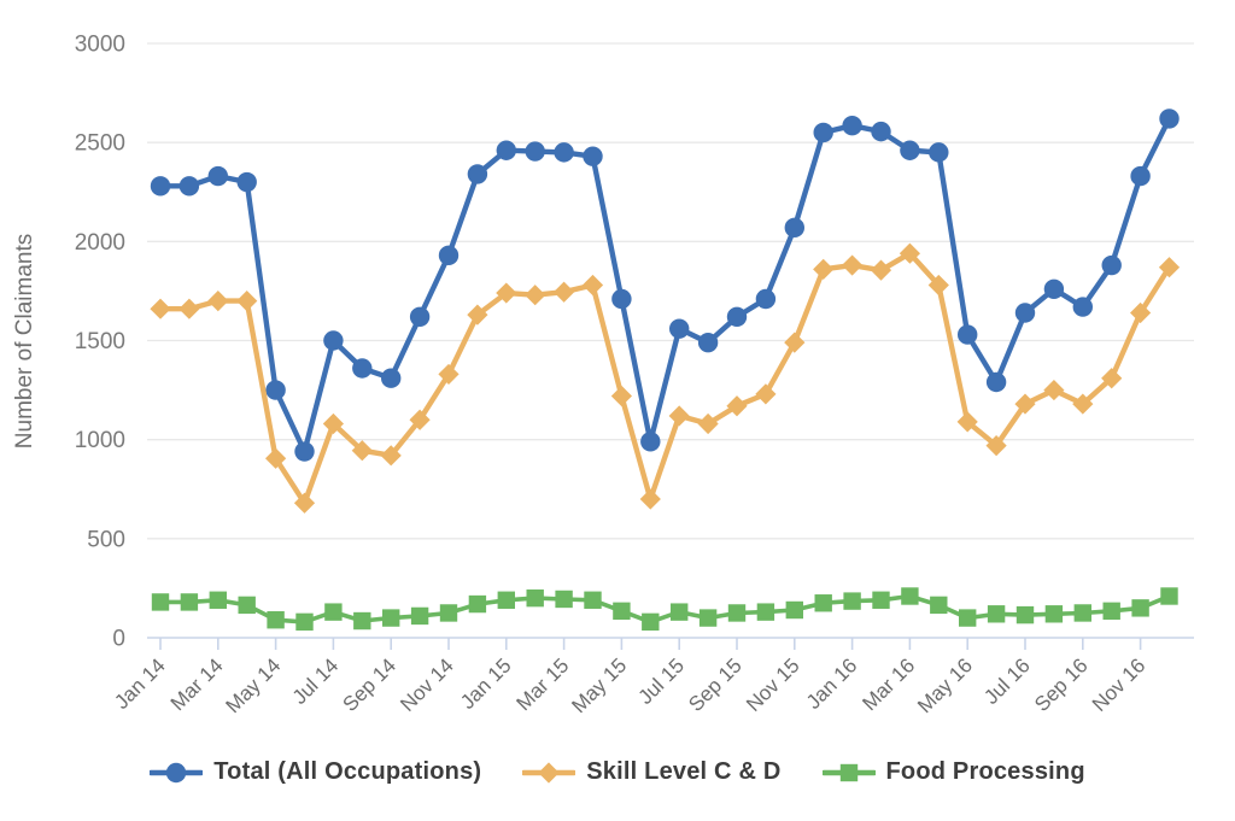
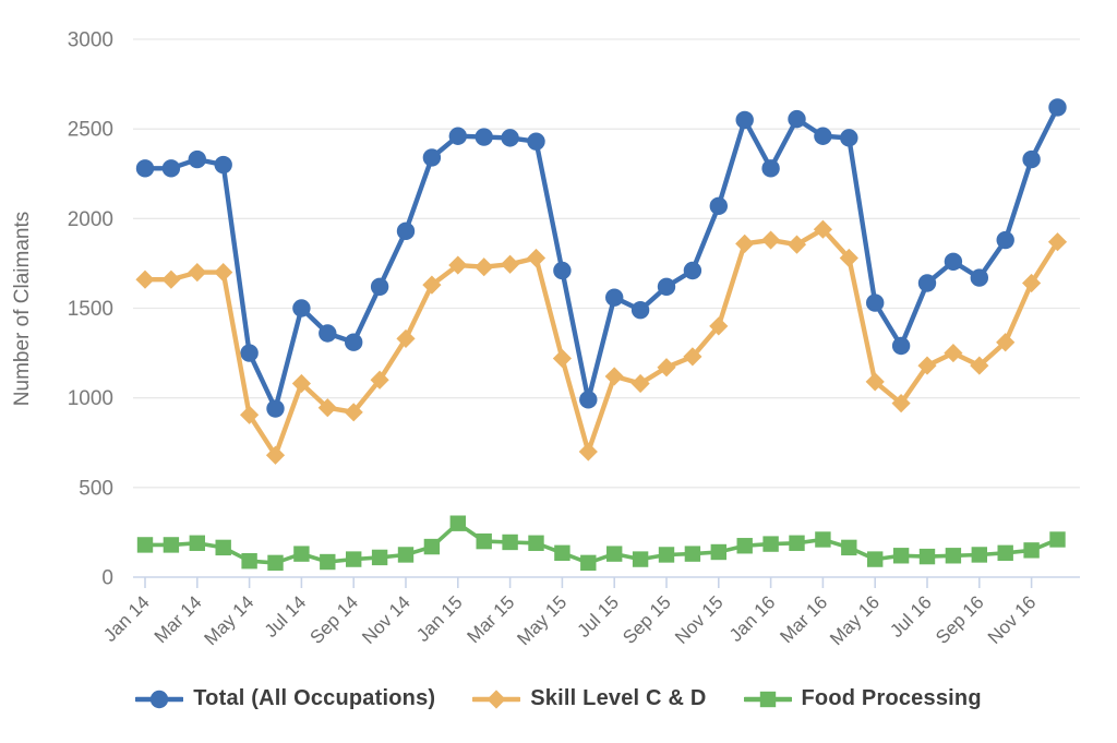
Food Processing/Jan 15: 190 -> 300
Skill Level C & D/Nov 15: 1490 -> 1400
Total (All Occupations)/Jan 16: 2580 -> 2280
